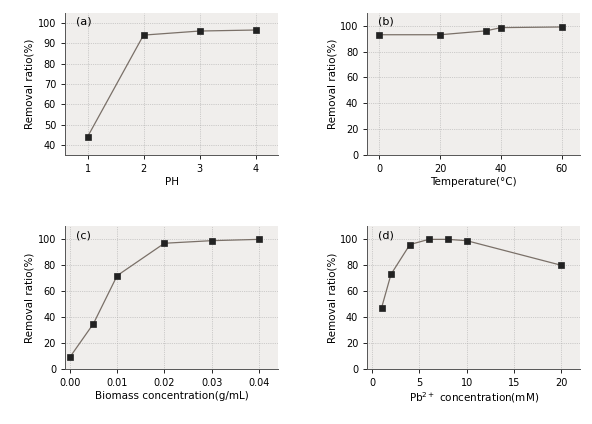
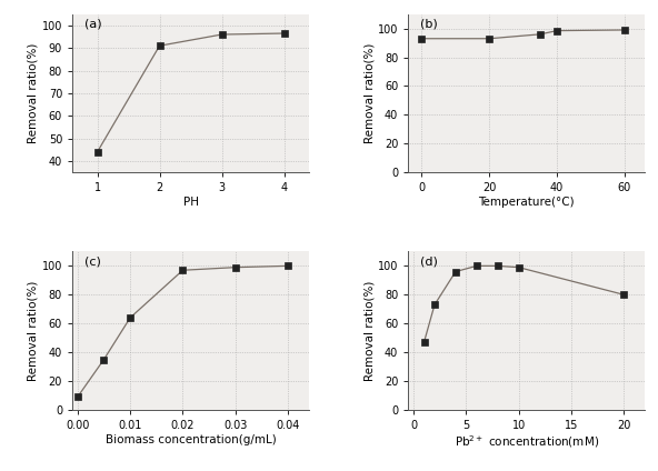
2: 94.0 -> 91.0
0.01: 72 -> 64
